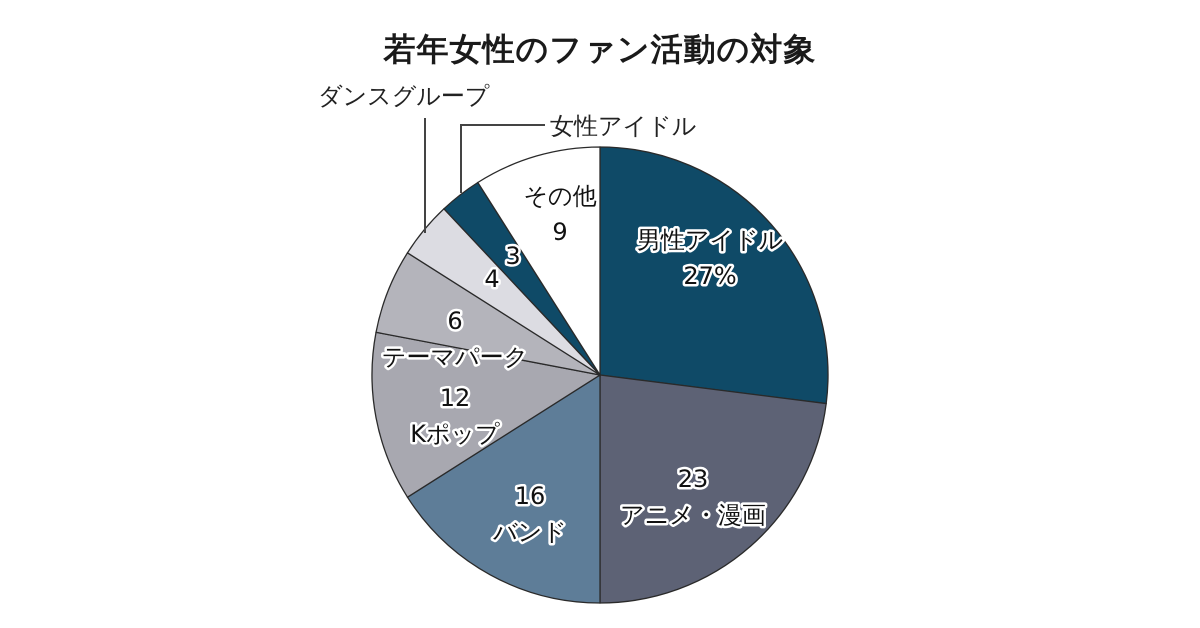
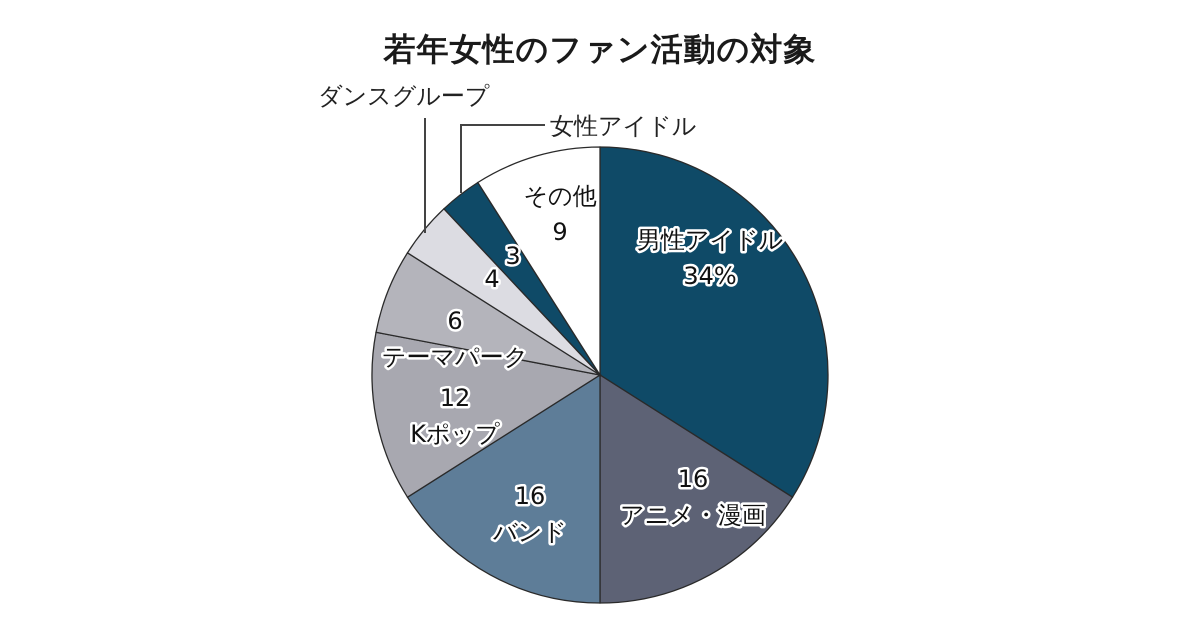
男性アイドル: 27% -> 34%
アニメ・漫画: 23 -> 16
